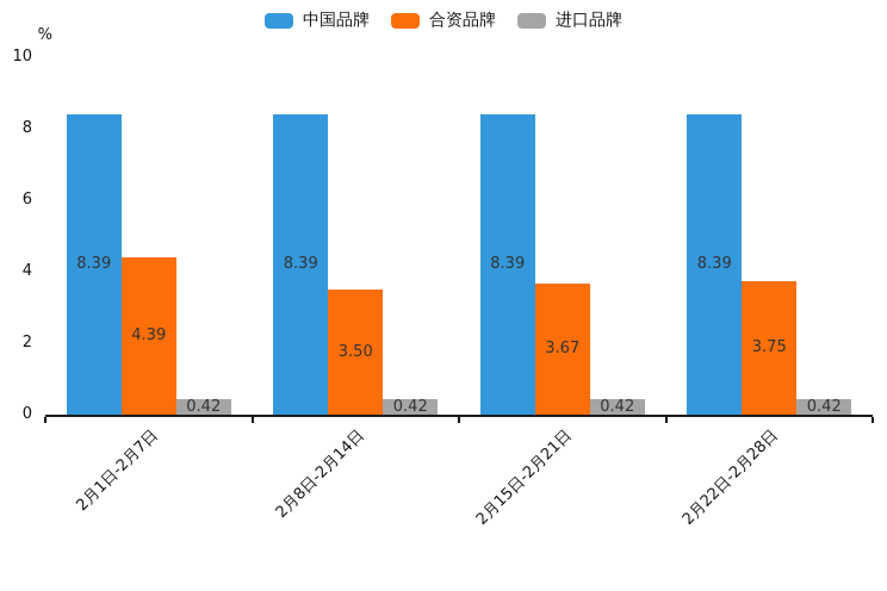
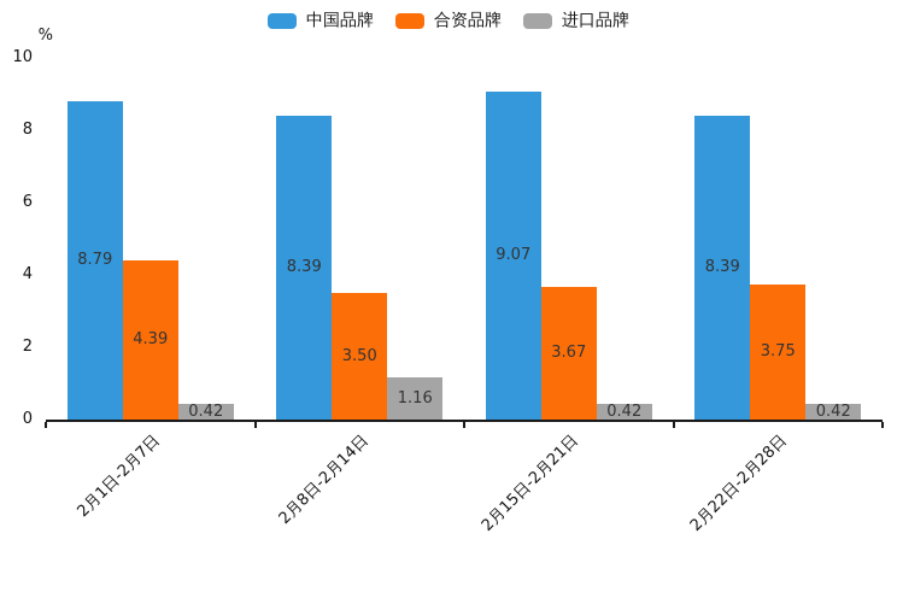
中国品牌/2月1日-2月7日: 8.39 -> 8.79
进口品牌/2月8日-2月14日: 0.42 -> 1.16
中国品牌/2月15日-2月21日: 8.39 -> 9.07
